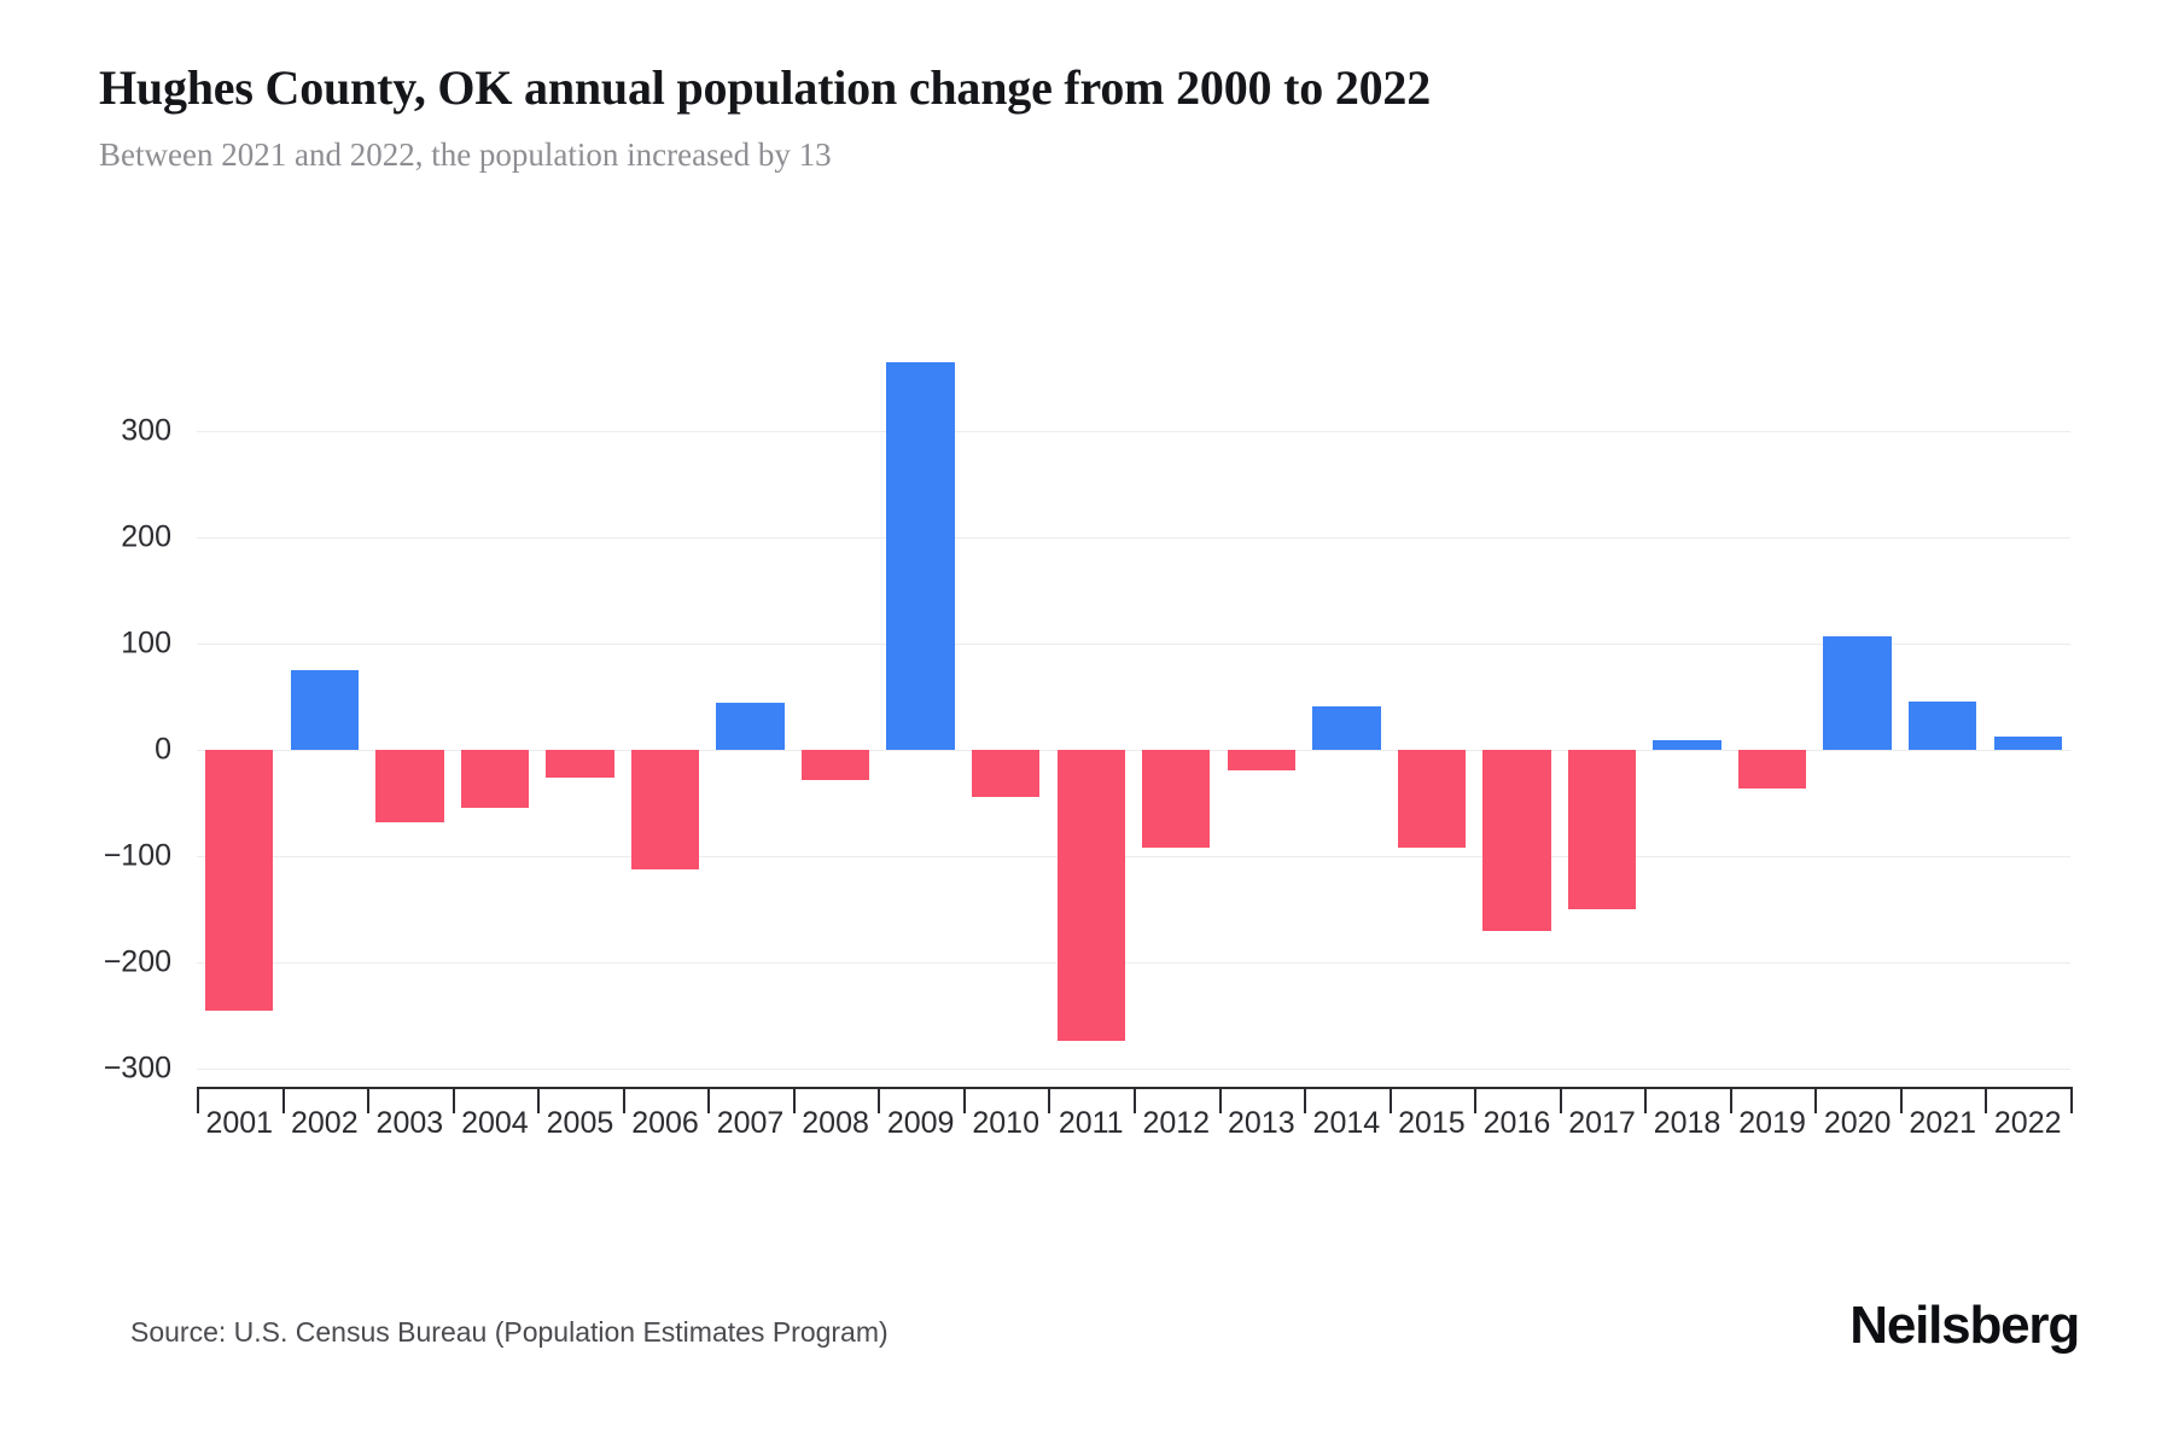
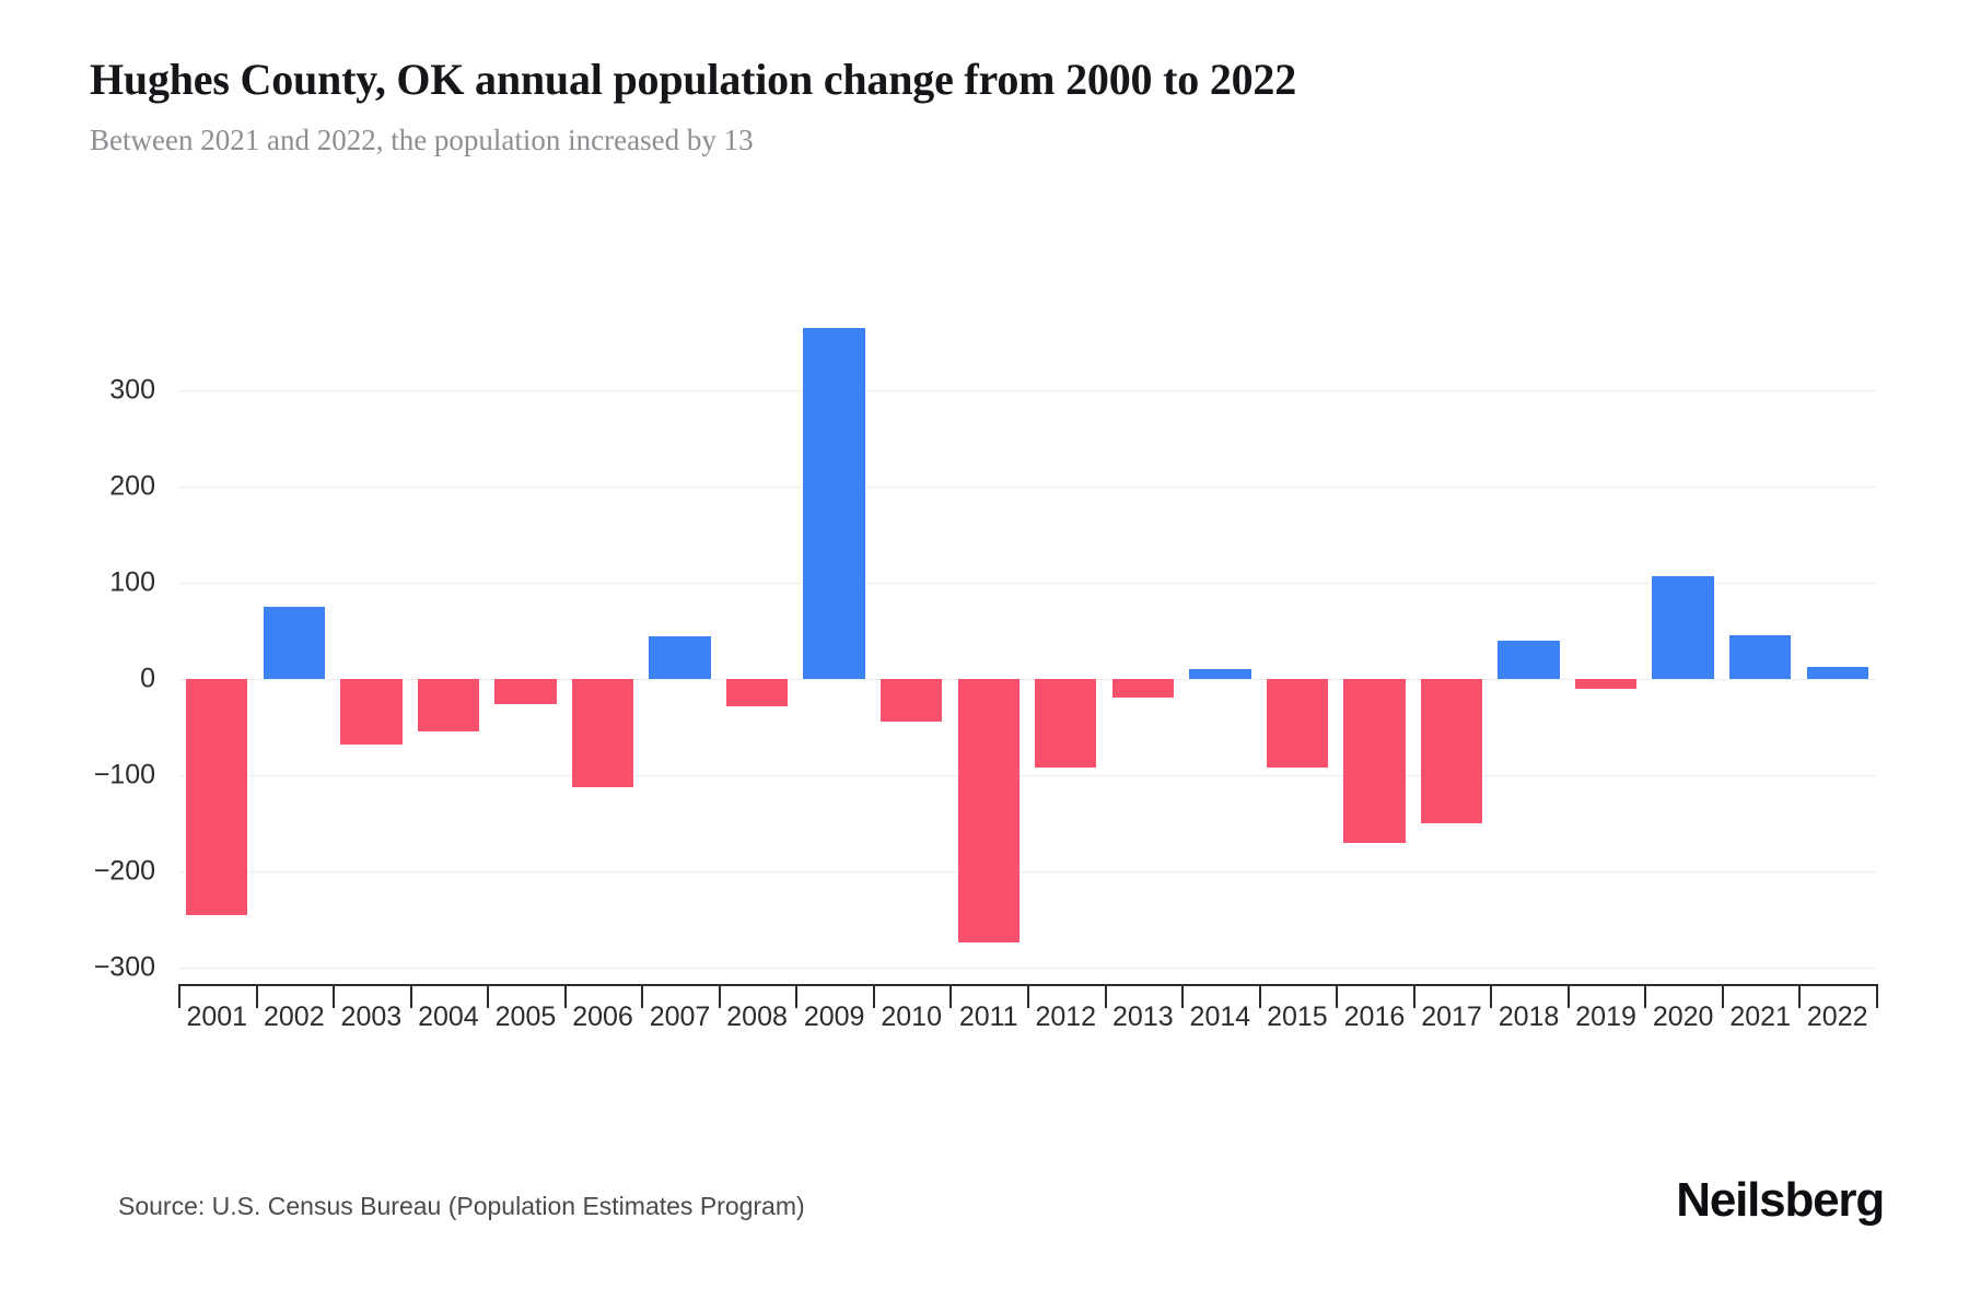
2014: 40 -> 10
2018: 10 -> 40
2019: -40 -> -10
